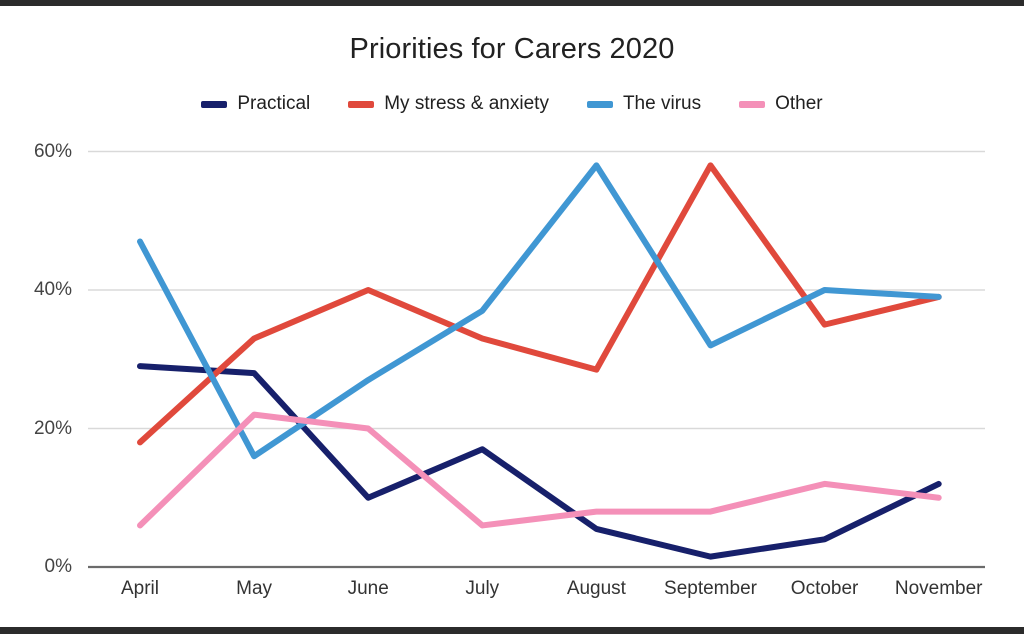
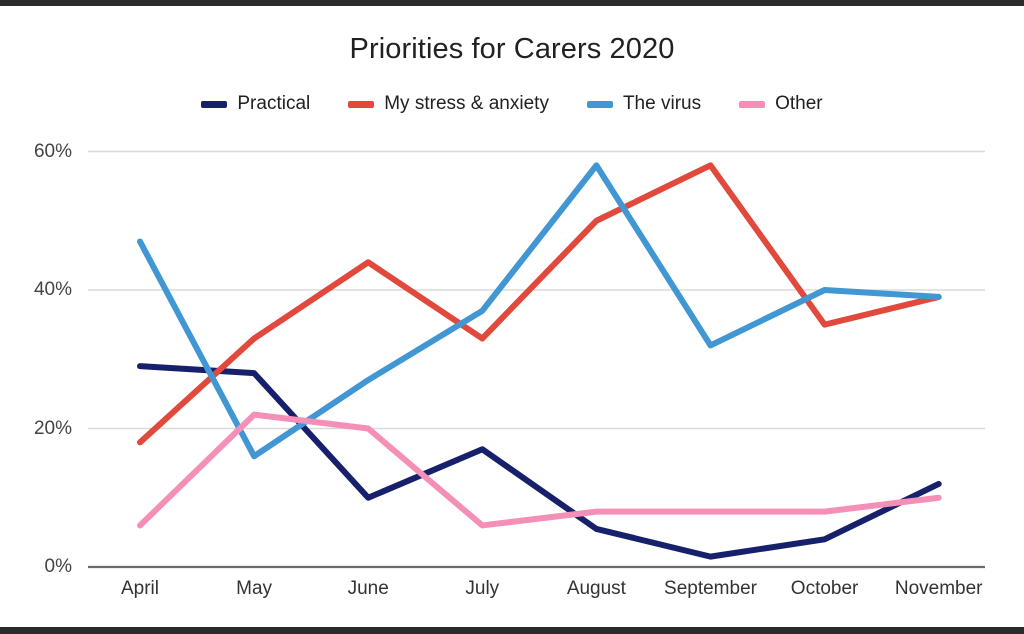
My stress & anxiety/June: 40% -> 44%
My stress & anxiety/August: 28% -> 50%
Other/October: 12% -> 8%
